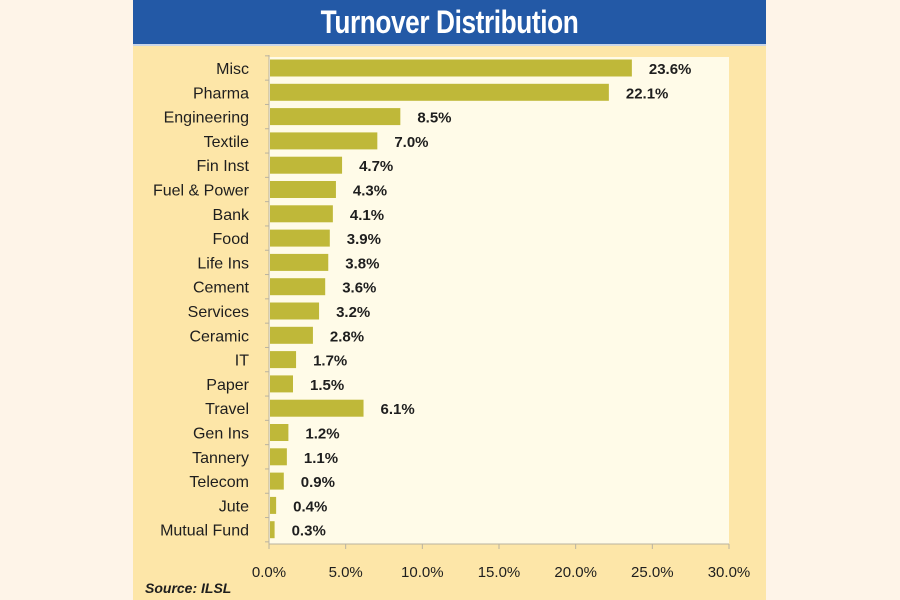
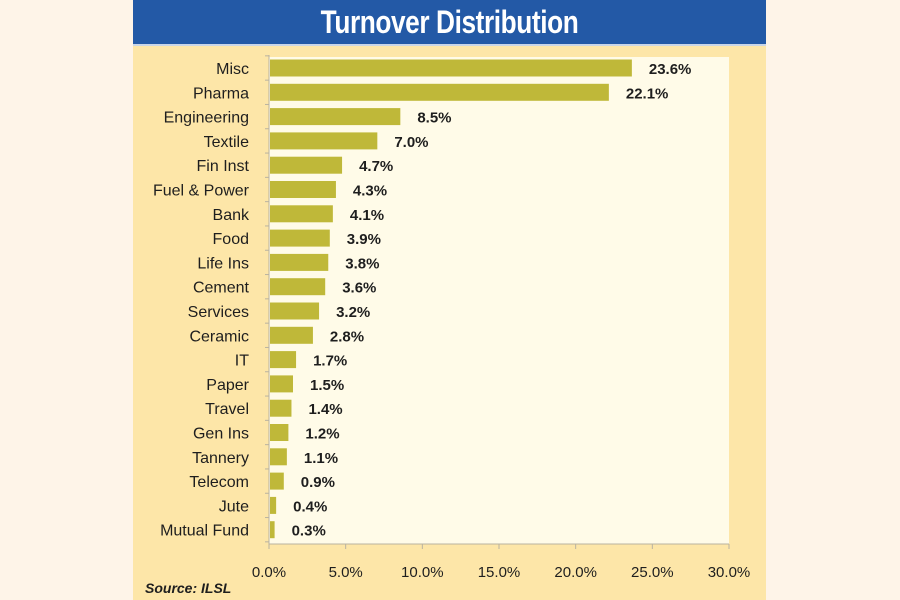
Travel: 6.1% -> 1.4%
